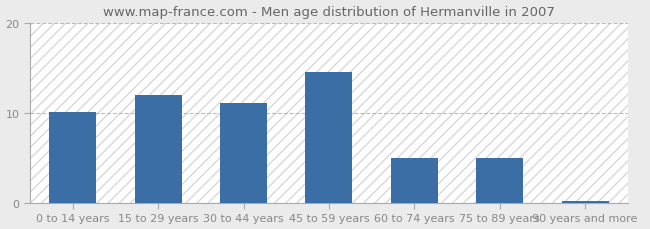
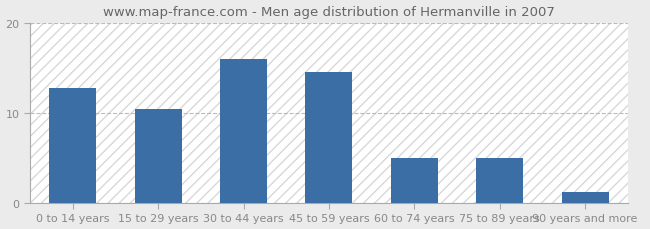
0 to 14 years: 10.1 -> 12.8
15 to 29 years: 12.0 -> 10.4
30 to 44 years: 11.1 -> 16.0
90 years and more: 0.2 -> 1.2
